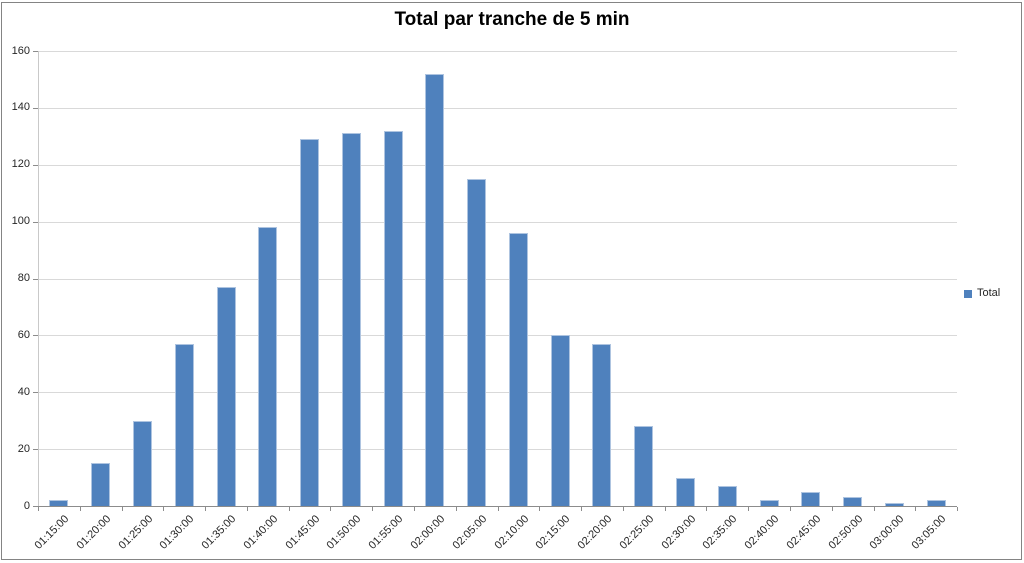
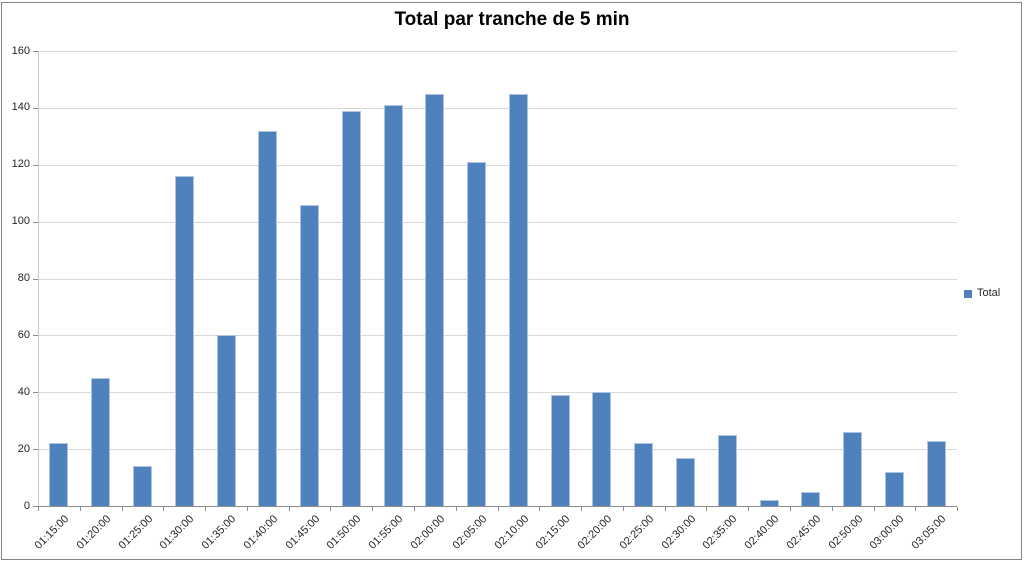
01:15:00: 2 -> 22
01:20:00: 15 -> 45
01:25:00: 30 -> 14
01:30:00: 57 -> 116
01:35:00: 77 -> 60
01:40:00: 98 -> 132
01:45:00: 129 -> 106
01:50:00: 131 -> 139
01:55:00: 132 -> 141
02:00:00: 152 -> 145
02:05:00: 115 -> 121
02:10:00: 96 -> 145
02:15:00: 60 -> 39
02:20:00: 57 -> 40
02:25:00: 28 -> 22
02:30:00: 10 -> 17
02:35:00: 7 -> 25
02:50:00: 3 -> 26
03:00:00: 1 -> 12
03:05:00: 2 -> 23
